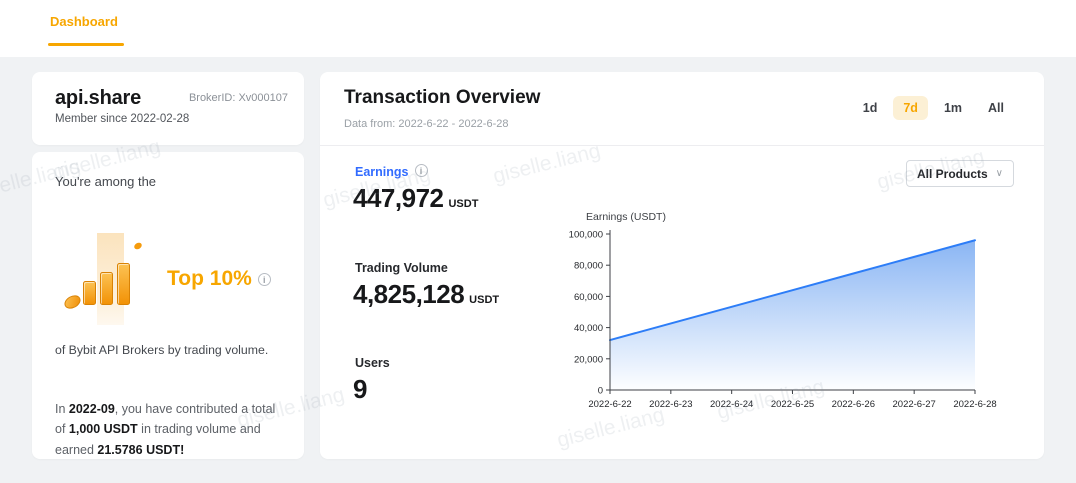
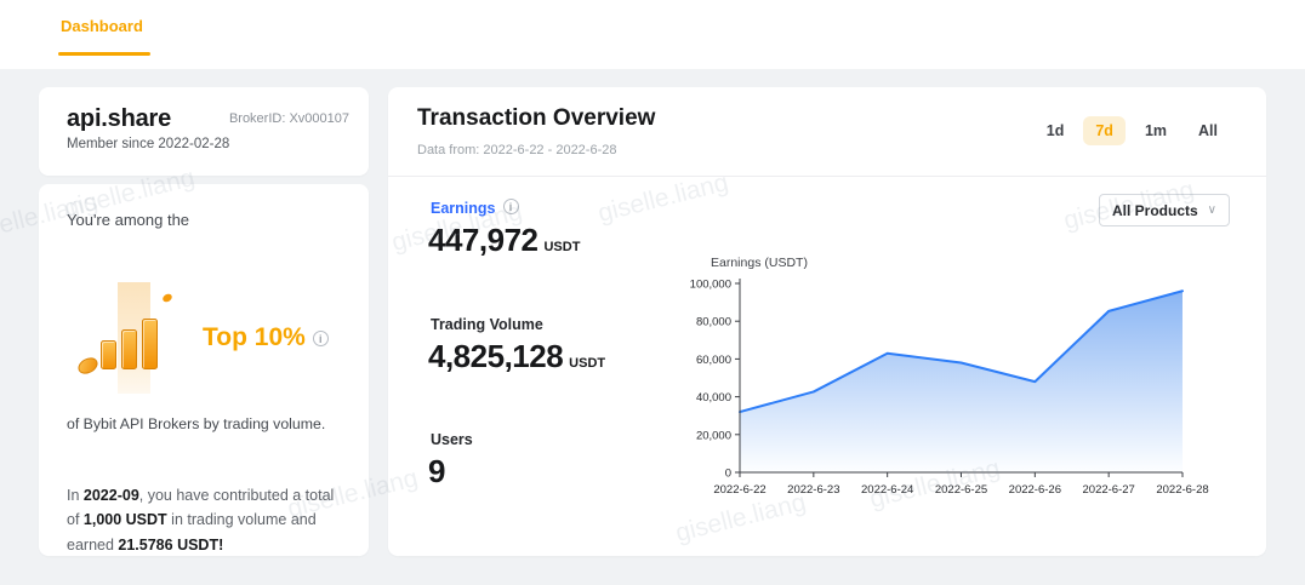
2022-6-24: 53000 -> 63000
2022-6-25: 64000 -> 58000
2022-6-26: 75000 -> 48000
